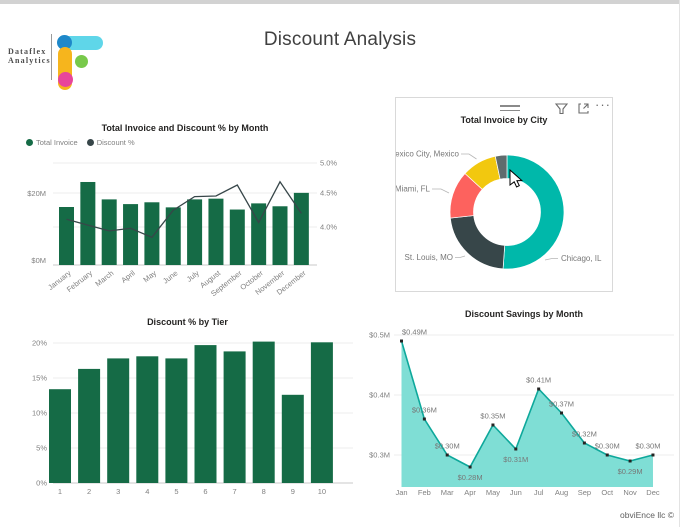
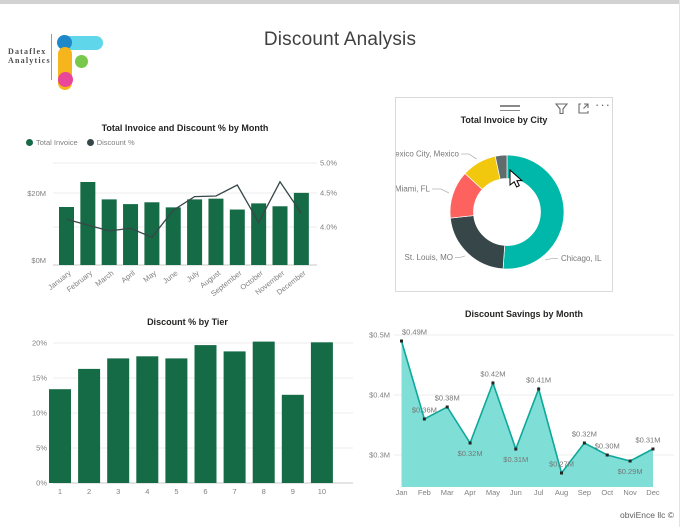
Discount Savings by Month/Mar: $0.30M -> $0.38M
Discount Savings by Month/Apr: $0.28M -> $0.32M
Discount Savings by Month/May: $0.35M -> $0.42M
Discount Savings by Month/Aug: $0.37M -> $0.27M
Discount Savings by Month/Dec: $0.30M -> $0.31M
